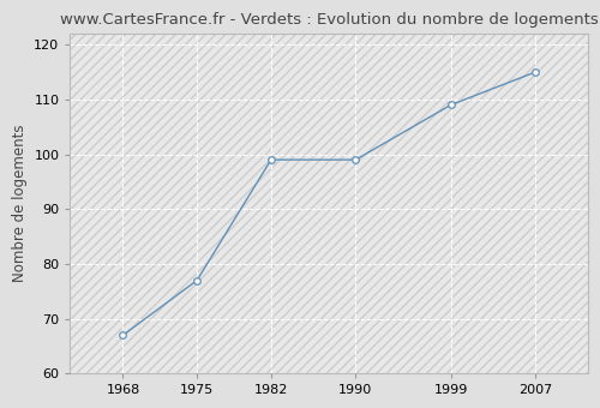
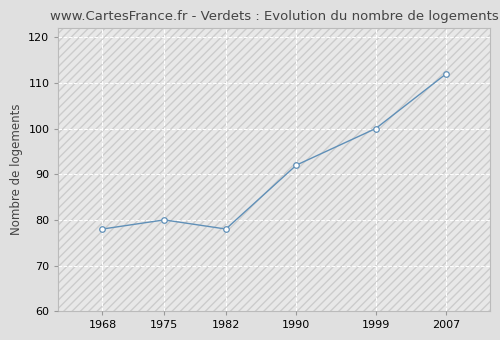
1968: 67 -> 78
1975: 77 -> 80
1982: 99 -> 78
1990: 99 -> 92
1999: 109 -> 100
2007: 115 -> 112
